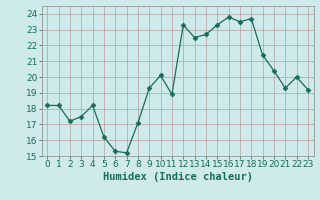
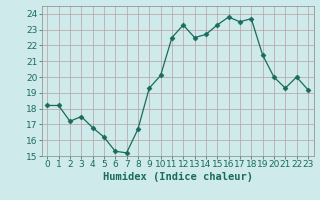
4: 18.2 -> 16.8
8: 17.1 -> 16.7
11: 18.9 -> 22.5
20: 20.4 -> 20.0
